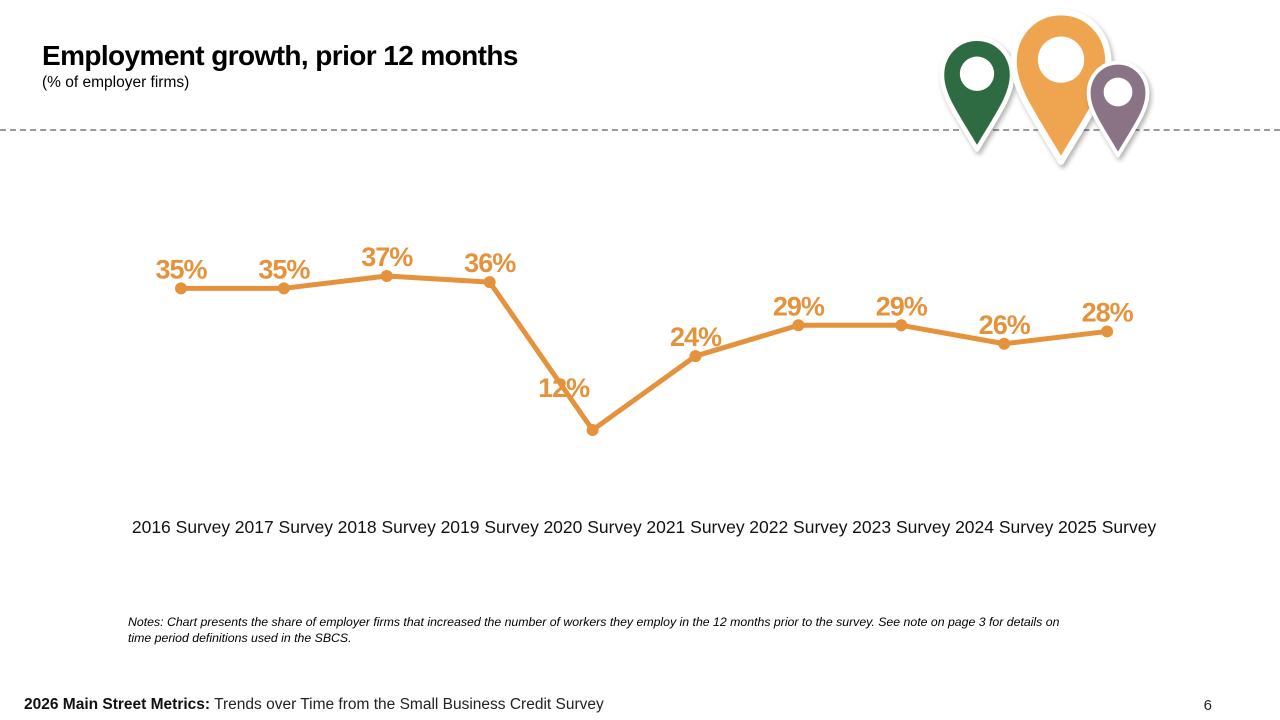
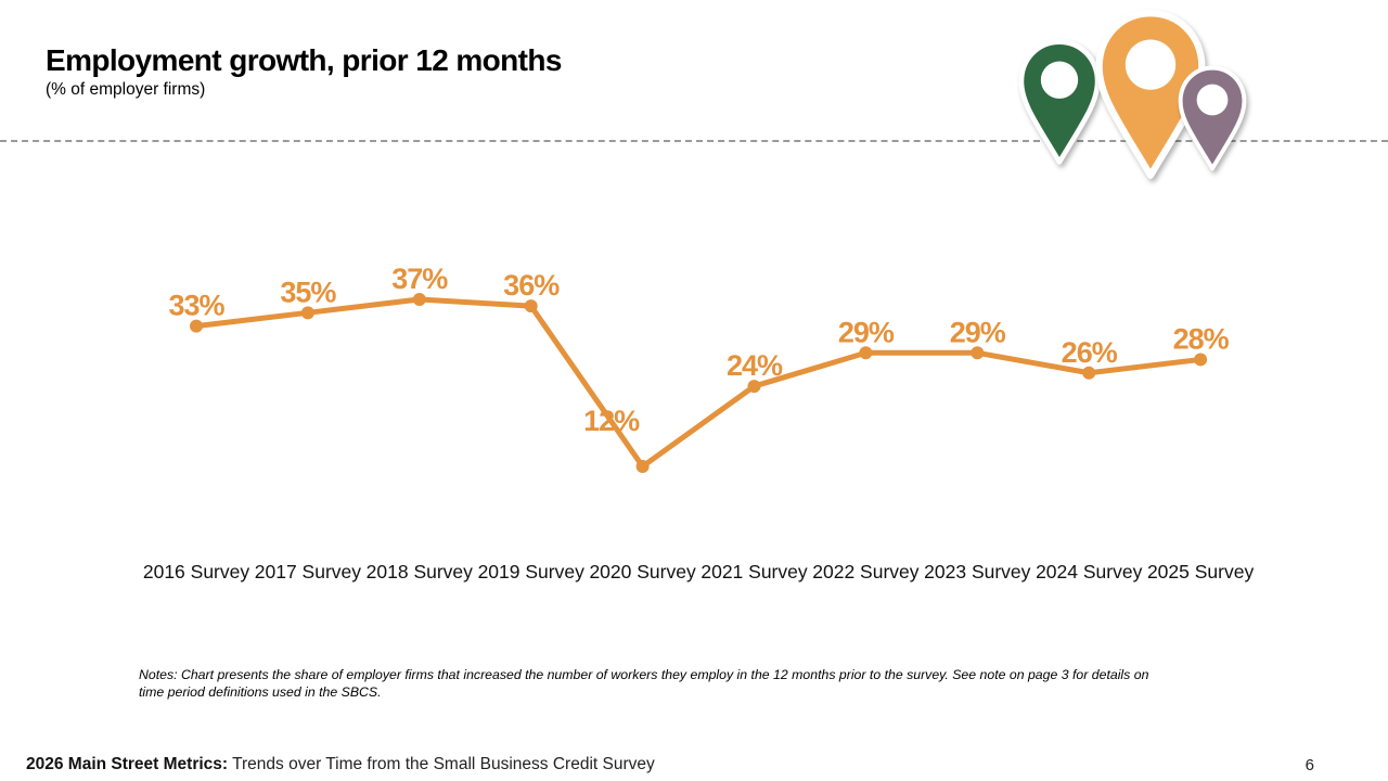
2016 Survey: 35% -> 33%
